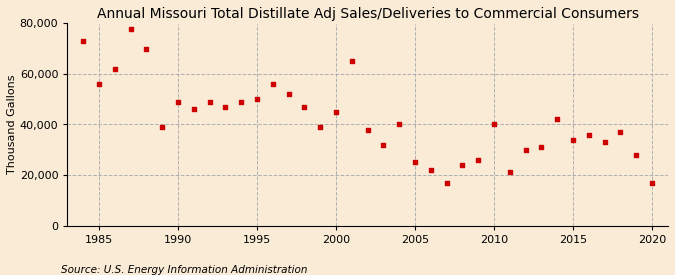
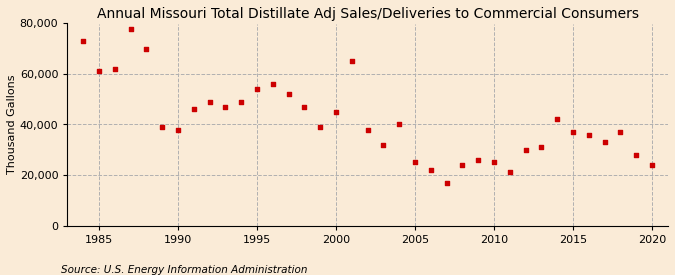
1985: 56,000 -> 61,000
1990: 49,000 -> 38,000
1995: 50,000 -> 54,000
2010: 40,000 -> 25,000
2015: 34,000 -> 37,000
2020: 17,000 -> 24,000
